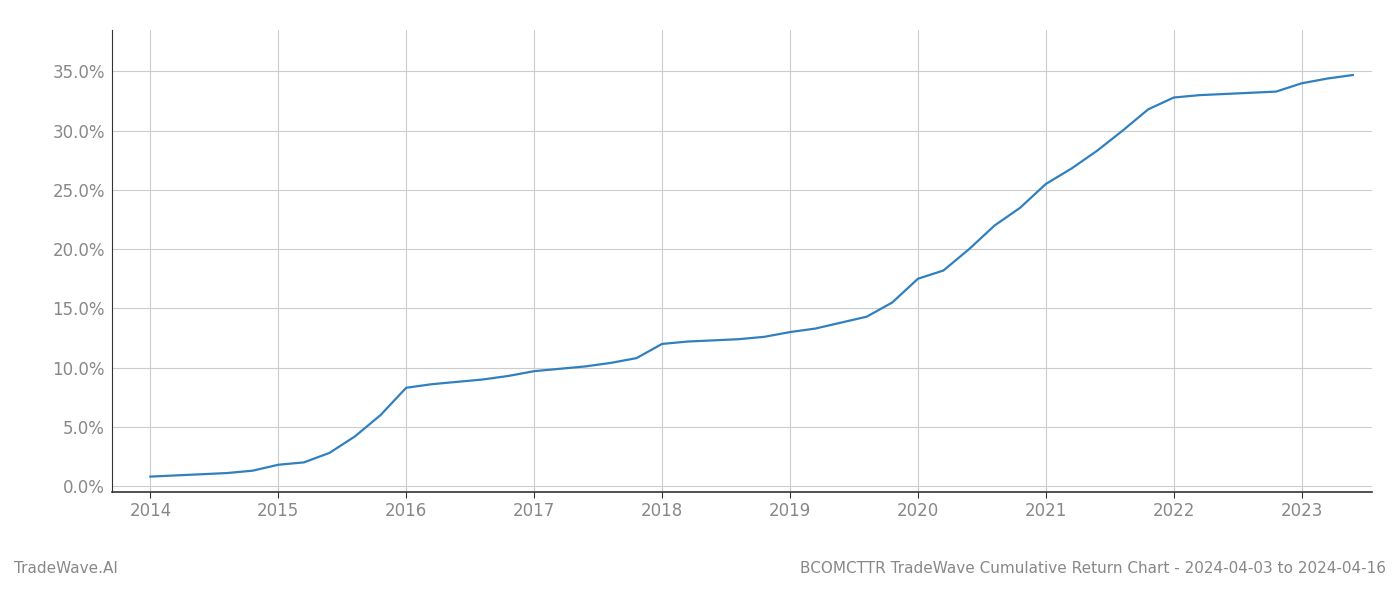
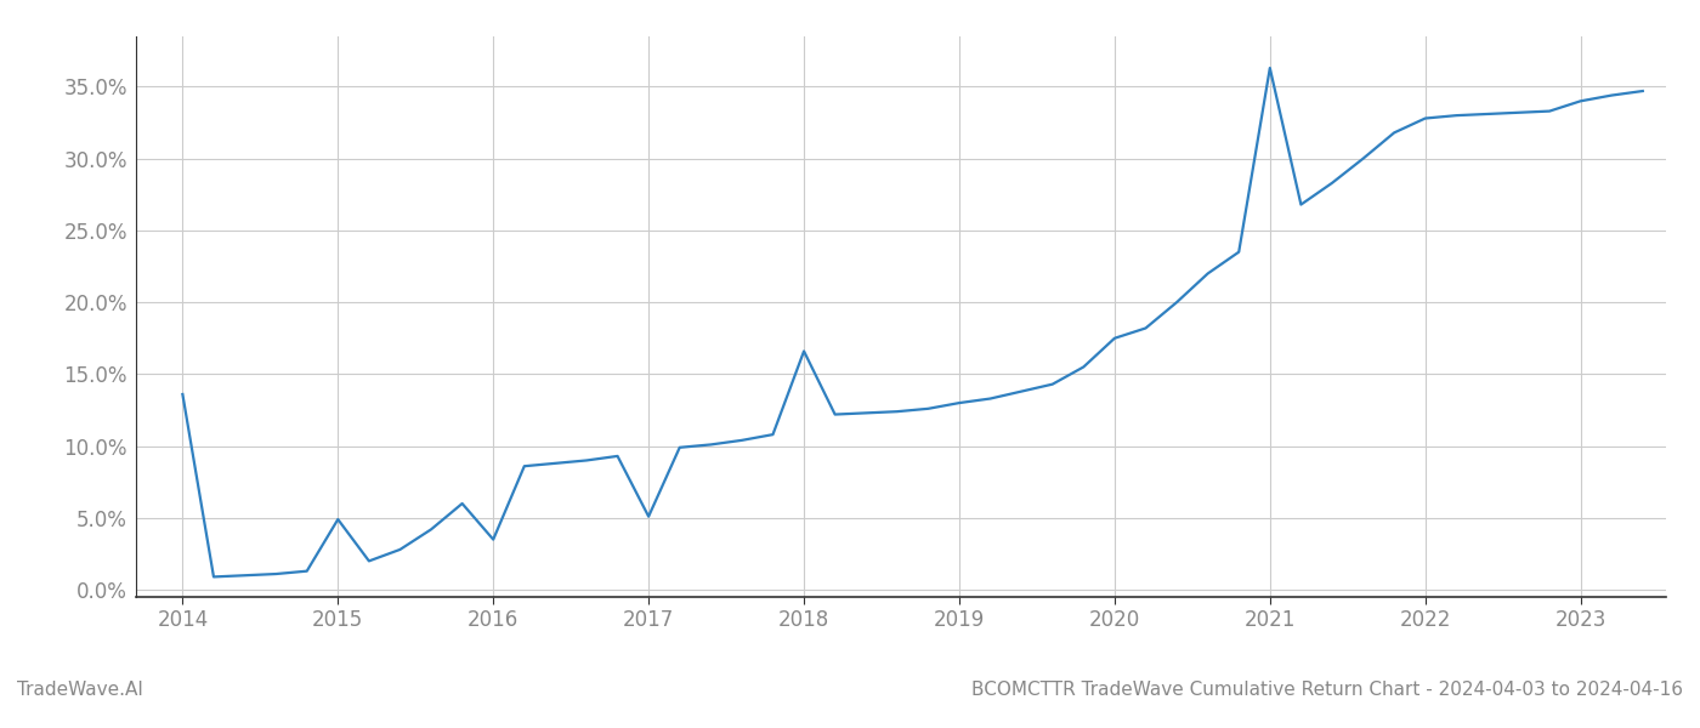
2014: 0.8% -> 13.6%
2015: 1.8% -> 4.9%
2016: 8.3% -> 3.5%
2017: 9.7% -> 5.1%
2018: 12.0% -> 16.6%
2021: 25.5% -> 36.3%
